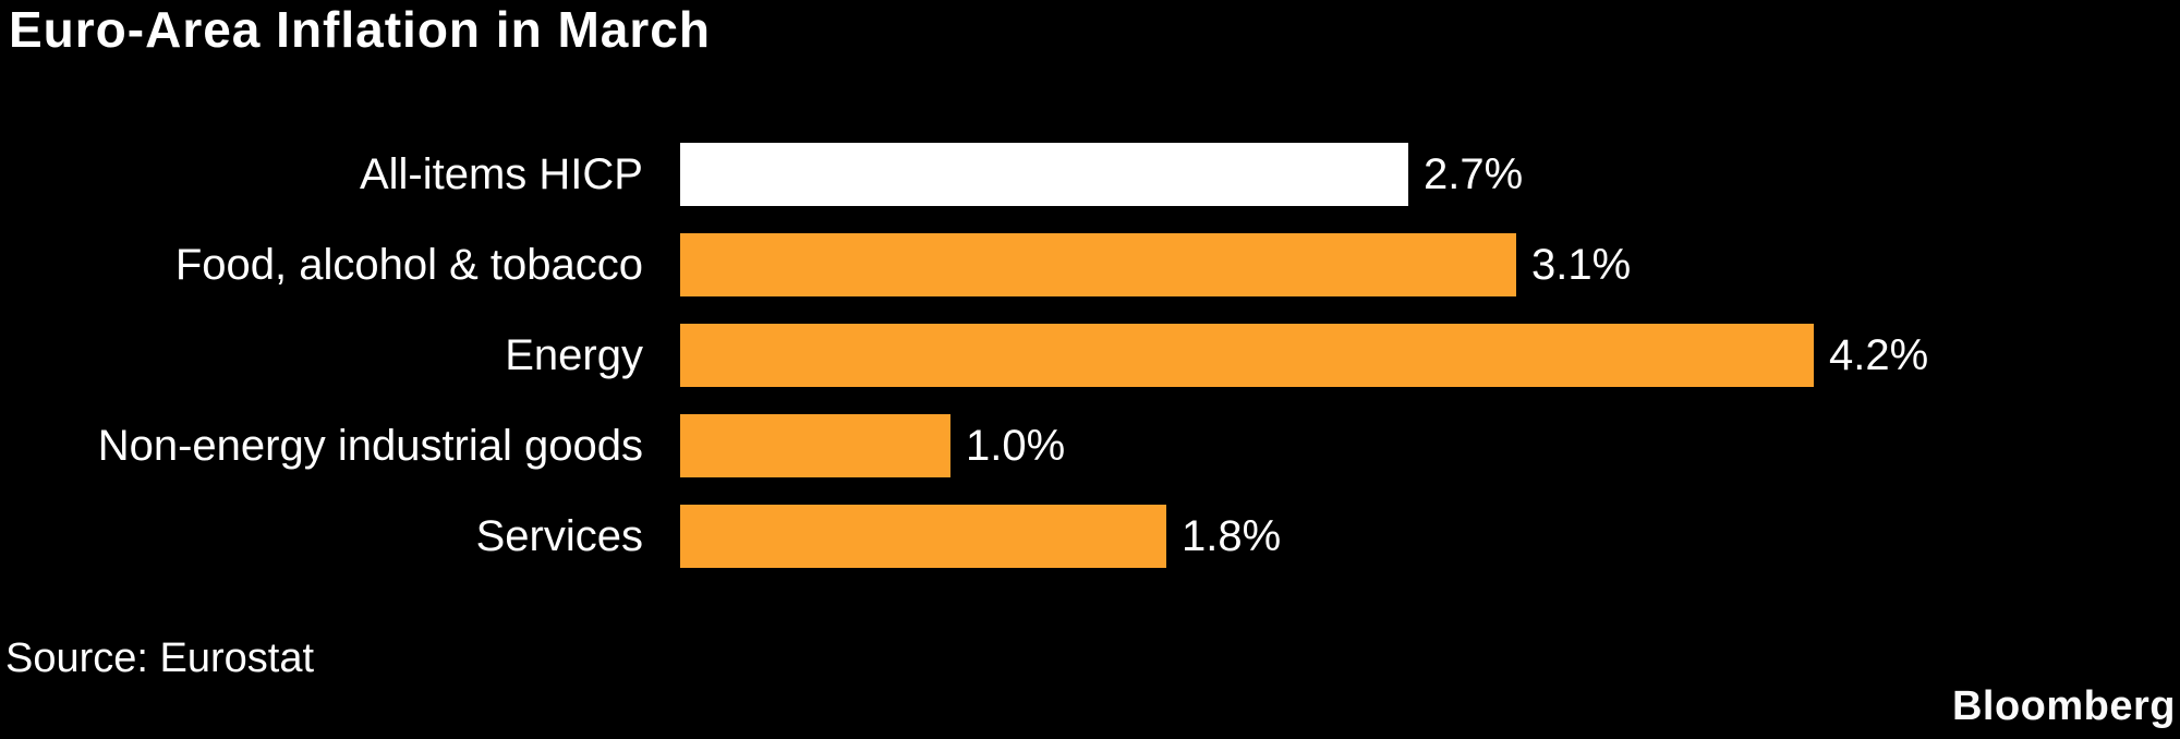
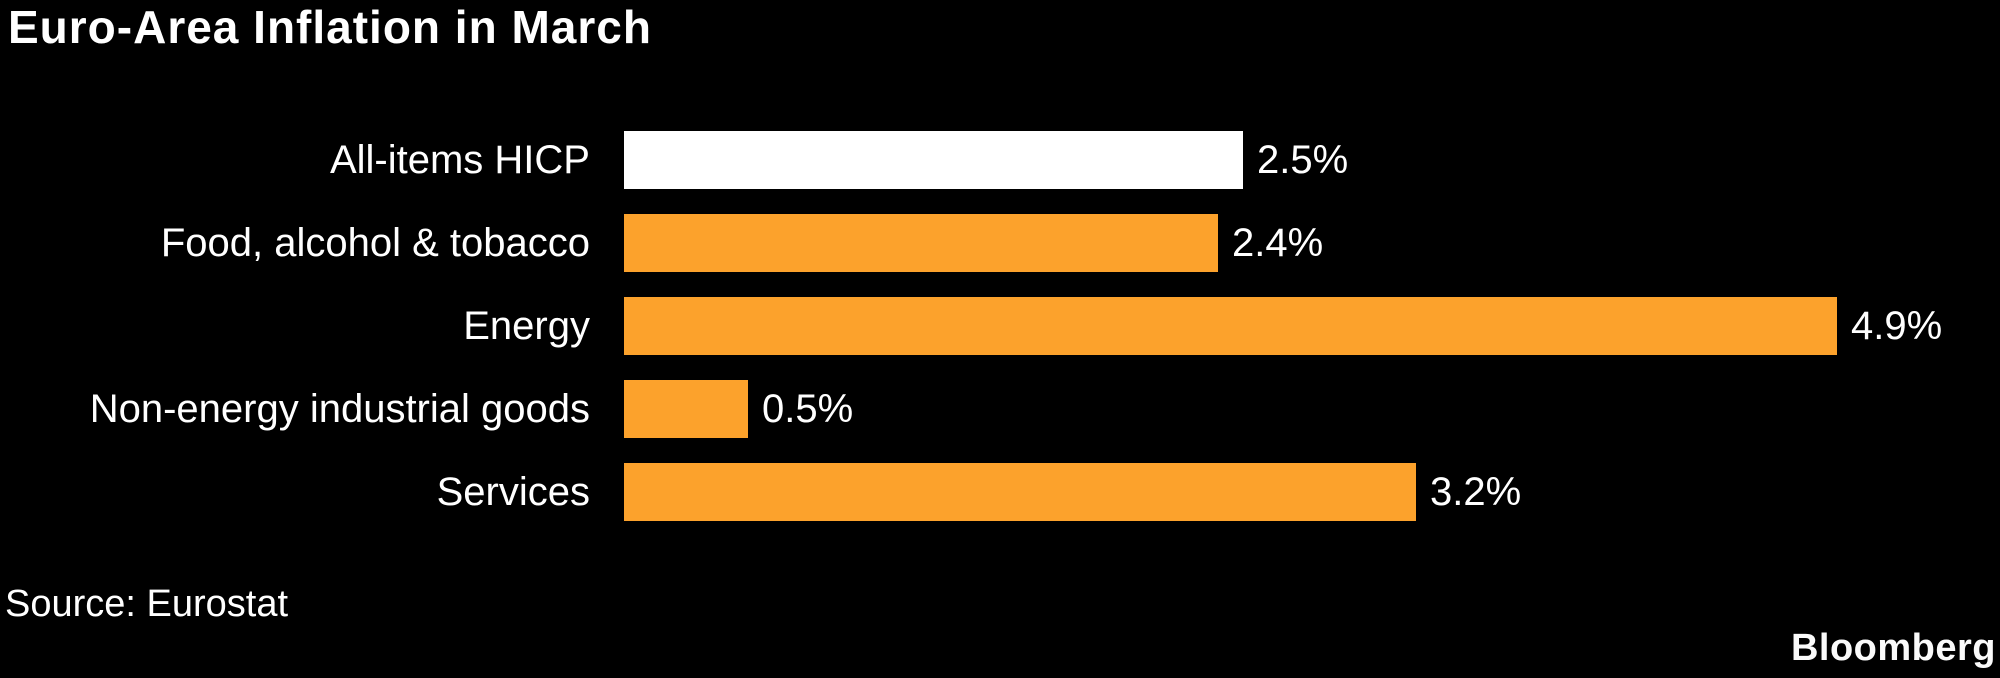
All-items HICP: 2.7% -> 2.5%
Food, alcohol & tobacco: 3.1% -> 2.4%
Energy: 4.2% -> 4.9%
Non-energy industrial goods: 1.0% -> 0.5%
Services: 1.8% -> 3.2%
